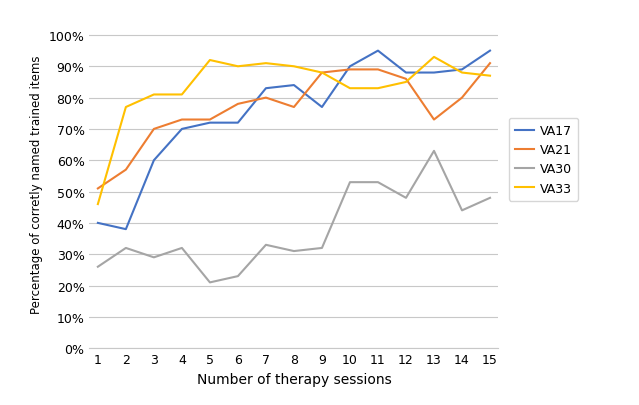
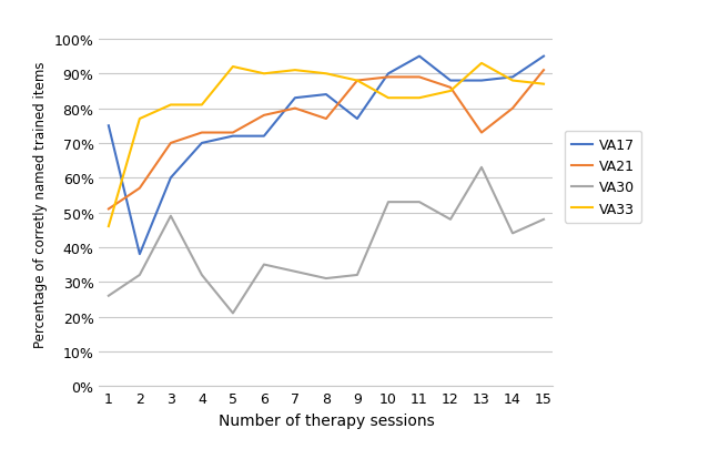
VA17/1: 40% -> 75%
VA30/3: 29% -> 49%
VA30/6: 23% -> 35%
